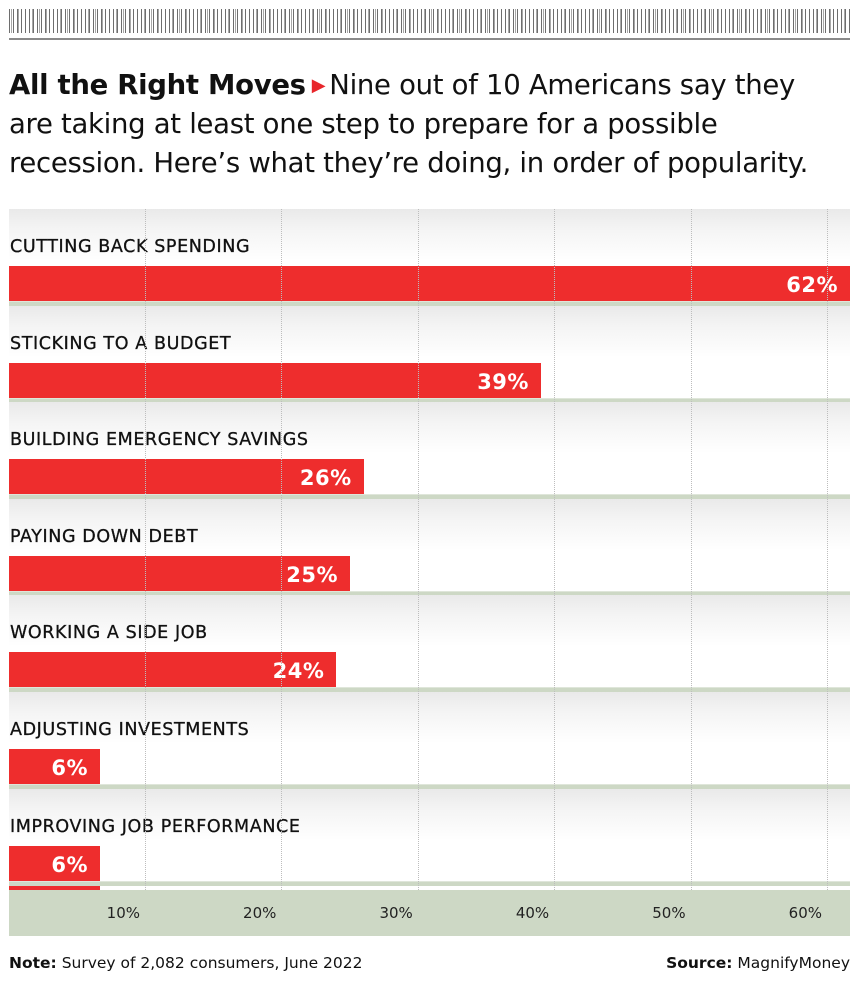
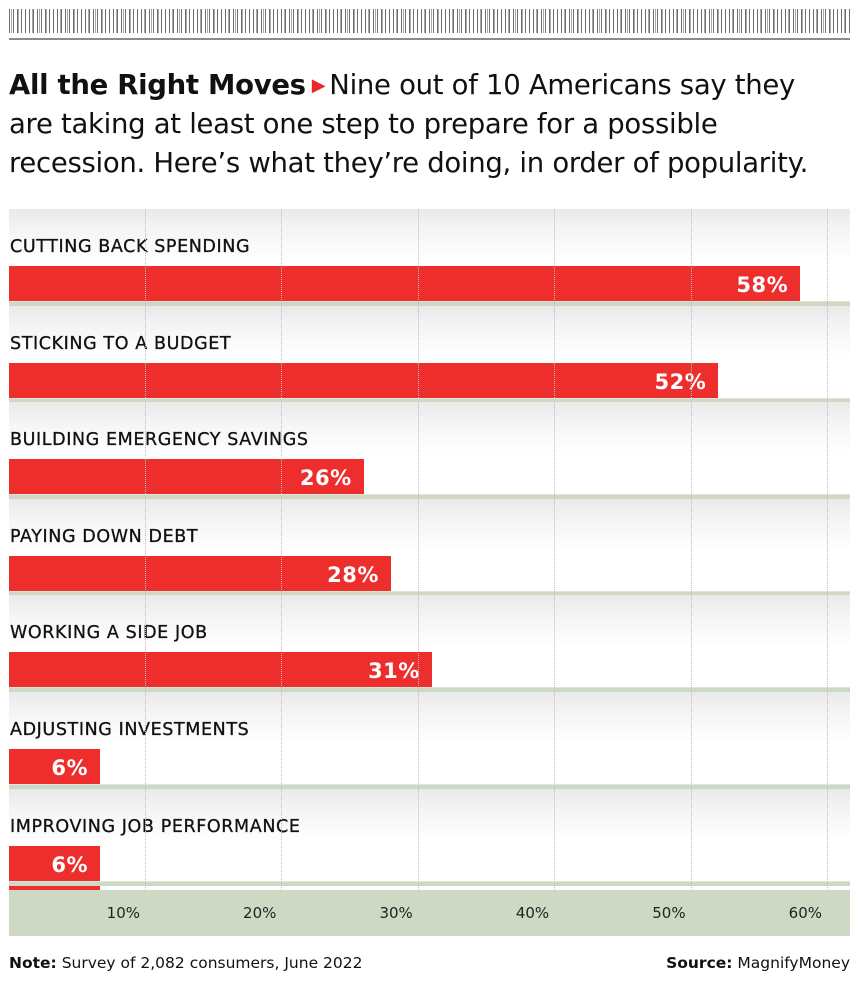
CUTTING BACK SPENDING: 62% -> 58%
STICKING TO A BUDGET: 39% -> 52%
PAYING DOWN DEBT: 25% -> 28%
WORKING A SIDE JOB: 24% -> 31%
